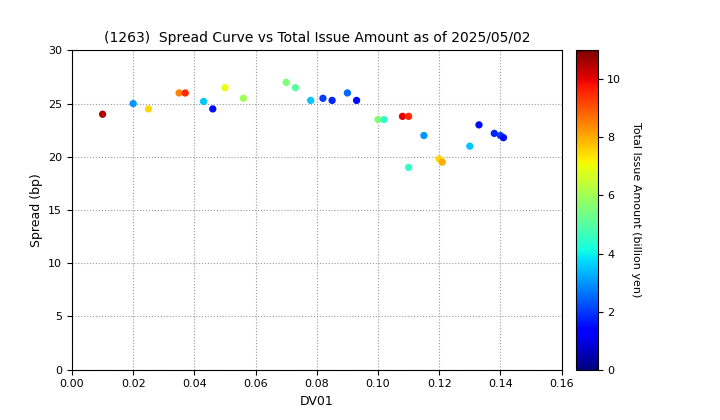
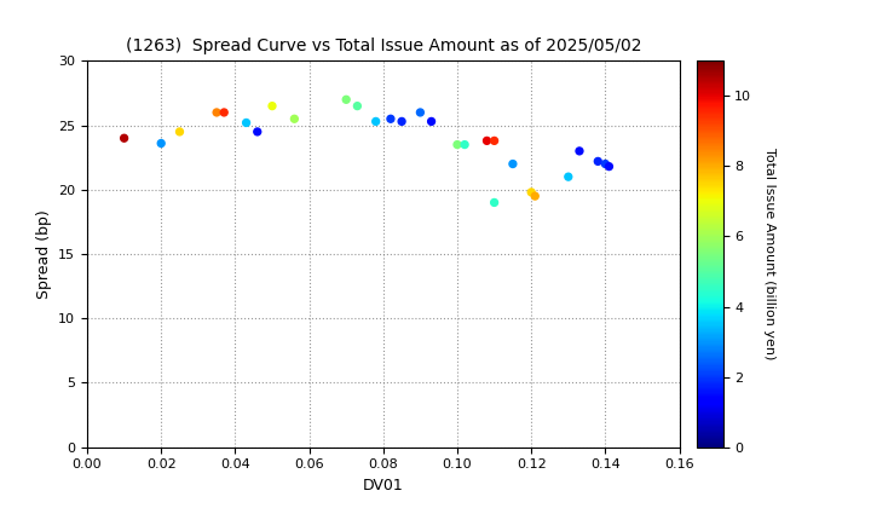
0.02: 25.0 -> 23.6
